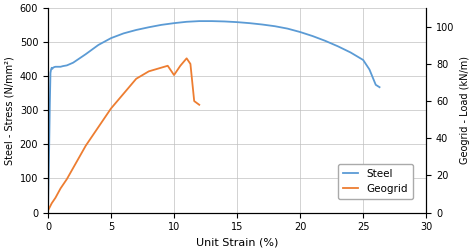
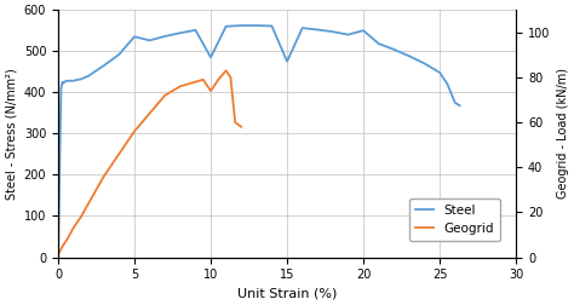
Steel/5: 512 -> 535
Steel/10: 556 -> 485
Steel/15: 559 -> 475
Steel/20: 530 -> 550
